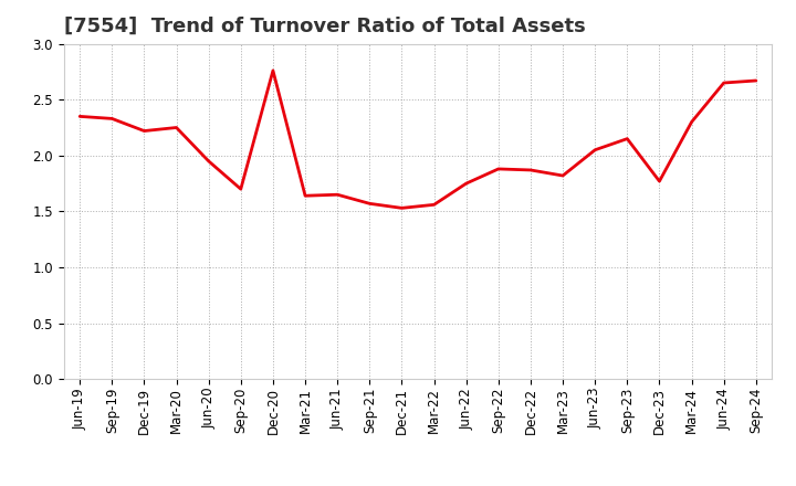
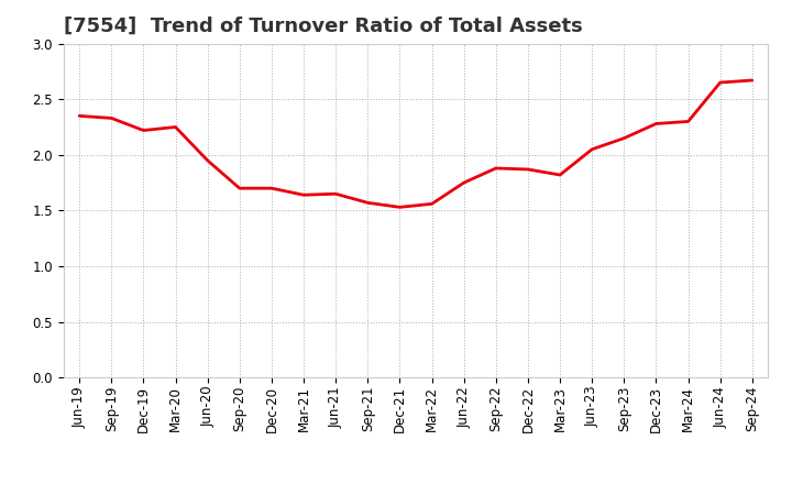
Dec-20: 2.76 -> 1.70
Dec-23: 1.77 -> 2.28
